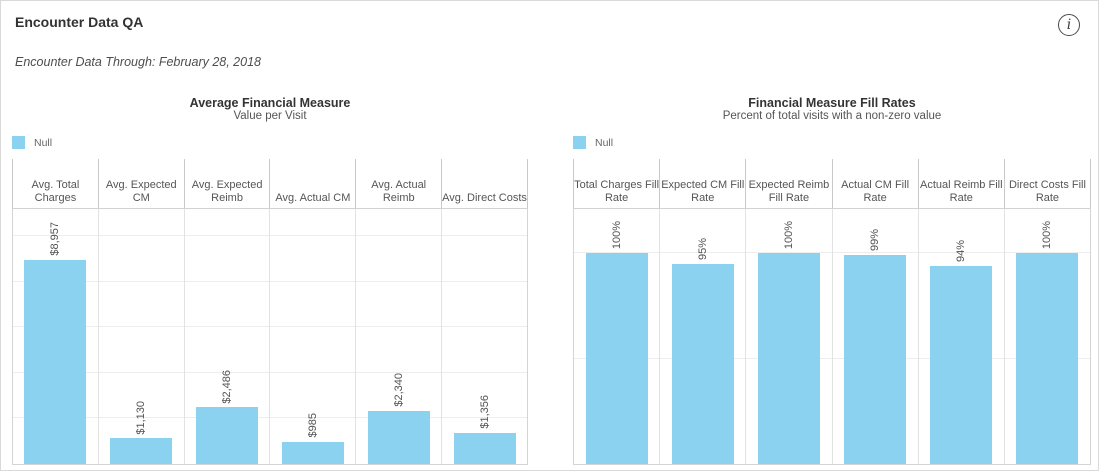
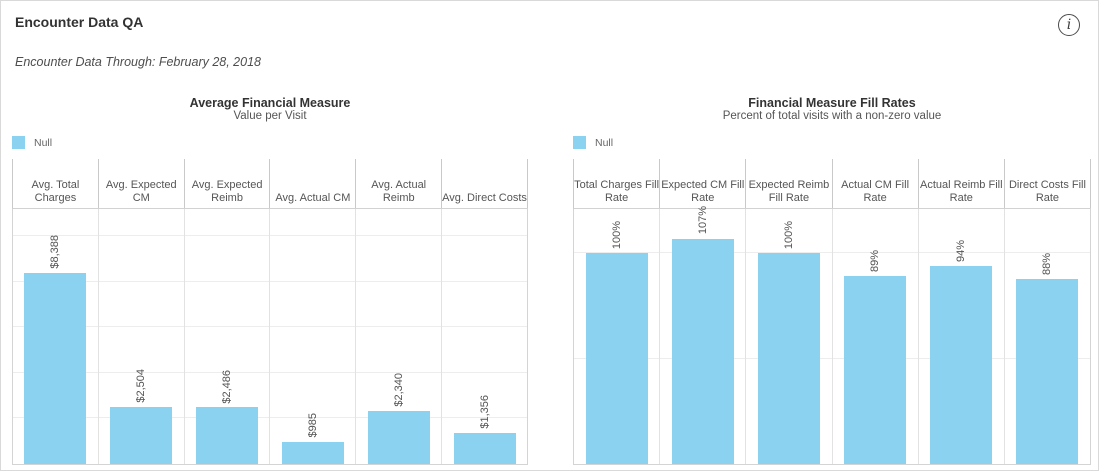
Average Financial Measure/Avg. Total Charges: $8,957 -> $8,388
Average Financial Measure/Avg. Expected CM: $1,130 -> $2,504
Financial Measure Fill Rates/Expected CM Fill Rate: 95% -> 107%
Financial Measure Fill Rates/Actual CM Fill Rate: 99% -> 89%
Financial Measure Fill Rates/Direct Costs Fill Rate: 100% -> 88%
